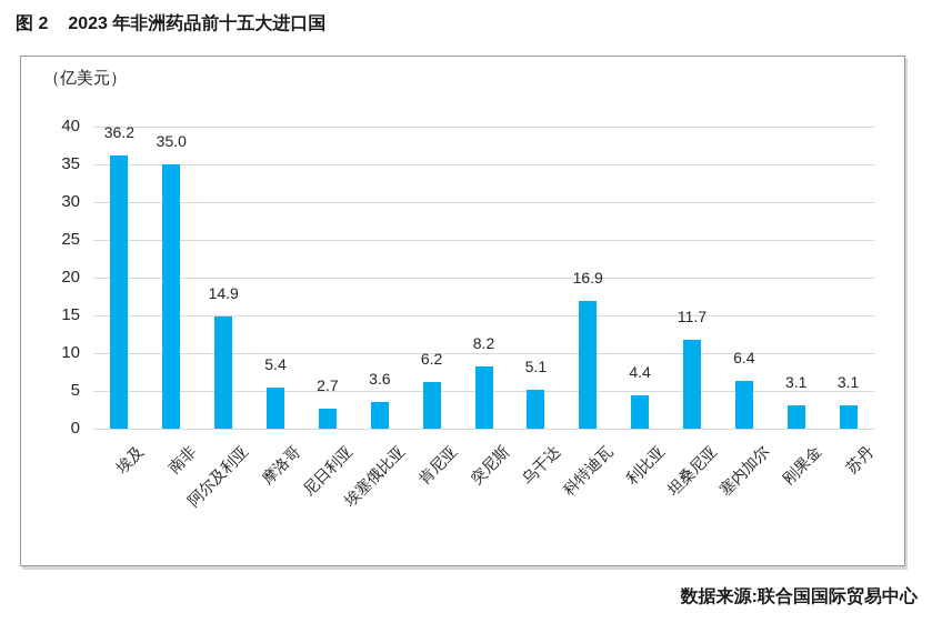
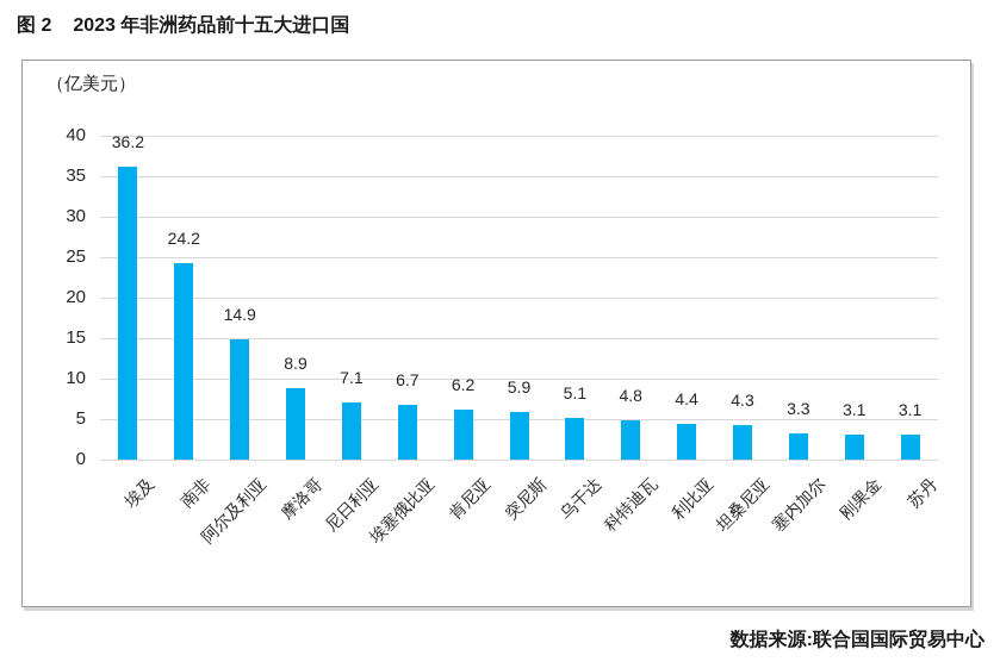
南非: 35.0 -> 24.2
摩洛哥: 5.4 -> 8.9
尼日利亚: 2.7 -> 7.1
埃塞俄比亚: 3.6 -> 6.7
突尼斯: 8.2 -> 5.9
科特迪瓦: 16.9 -> 4.8
坦桑尼亚: 11.7 -> 4.3
塞内加尔: 6.4 -> 3.3
